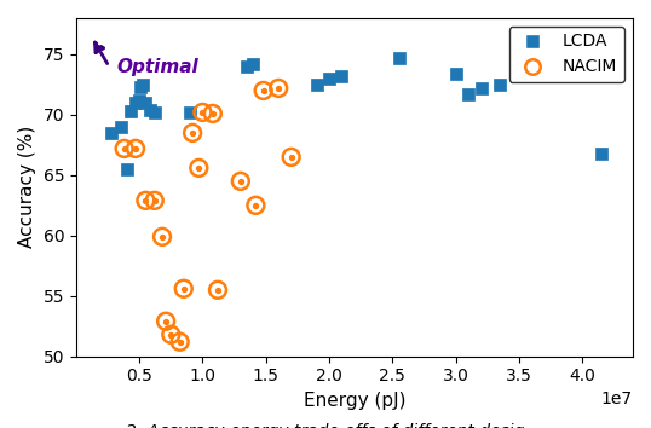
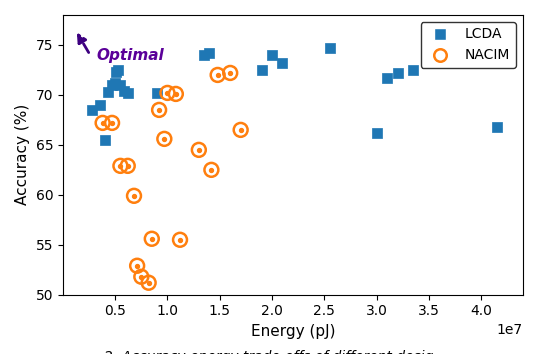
LCDA/2.0: 73.0 -> 74.0
LCDA/3.0: 73.4 -> 66.2
